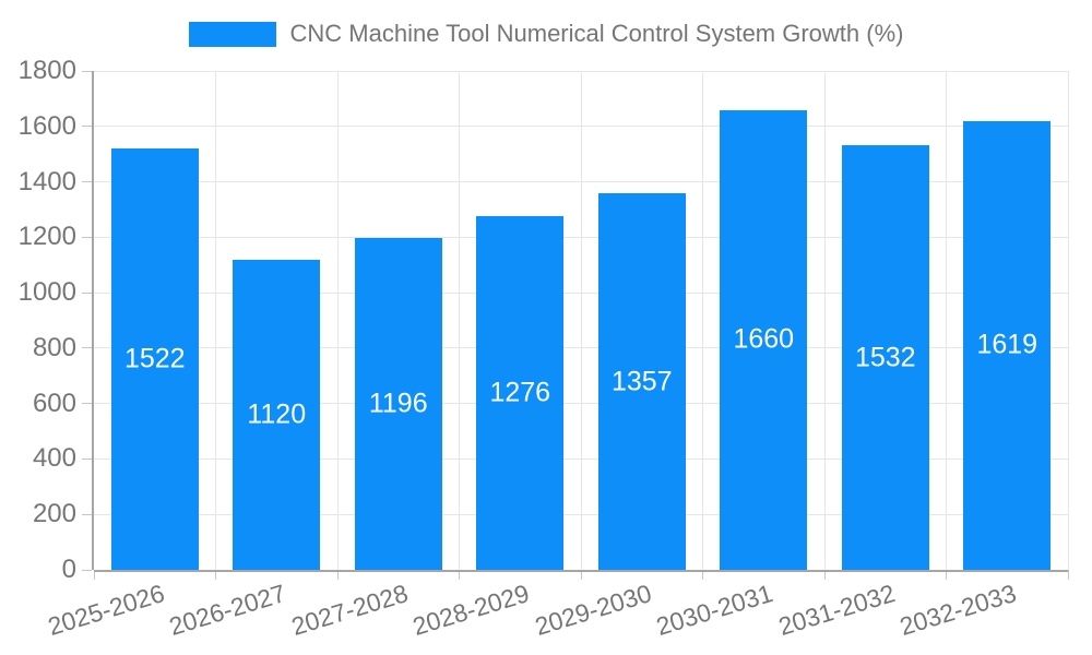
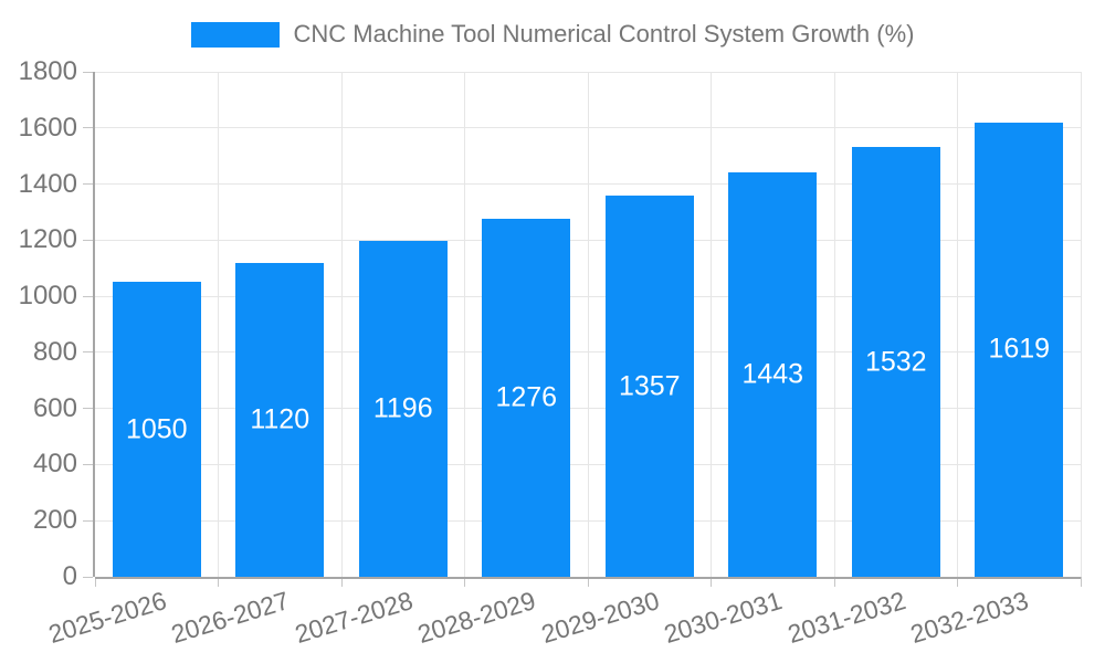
2025-2026: 1522 -> 1050
2030-2031: 1660 -> 1443
